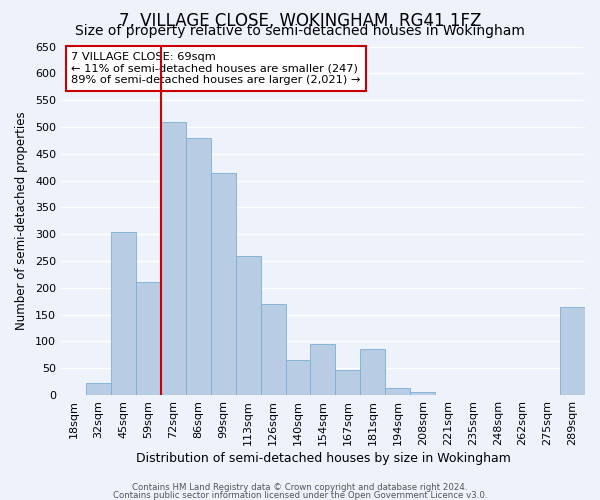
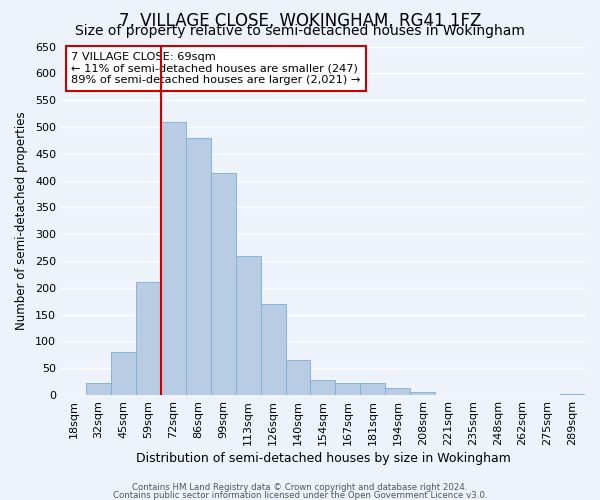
45sqm: 304 -> 80
154sqm: 96 -> 28
167sqm: 46 -> 23
181sqm: 86 -> 23
289sqm: 164 -> 2
